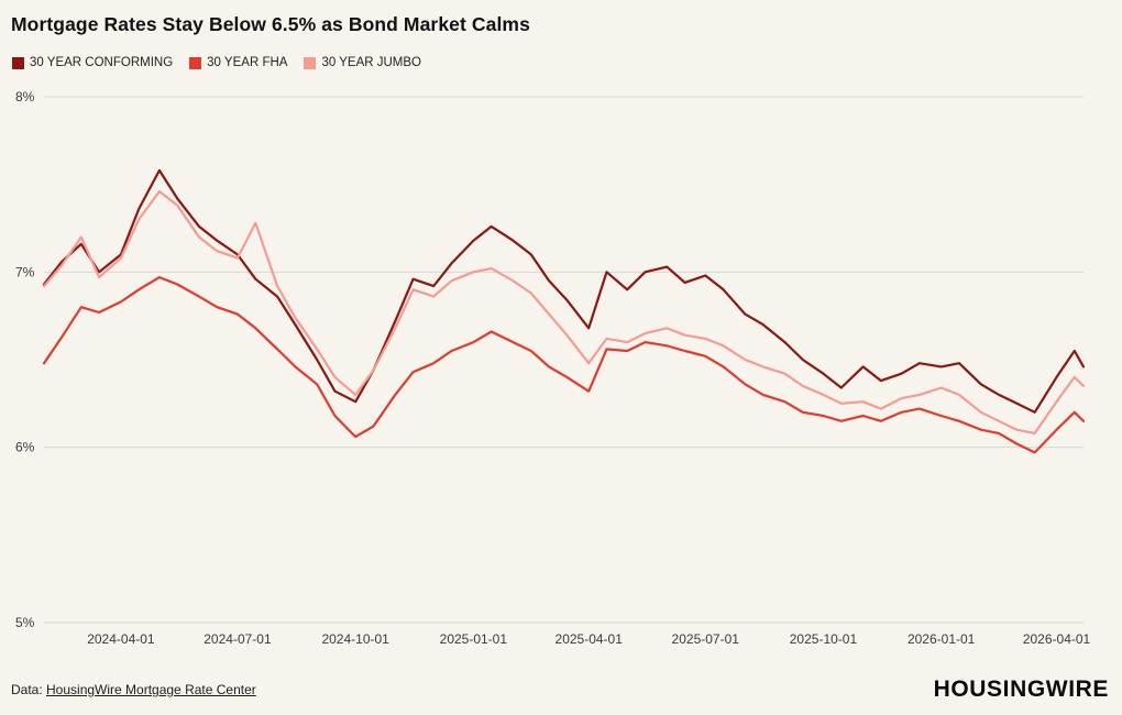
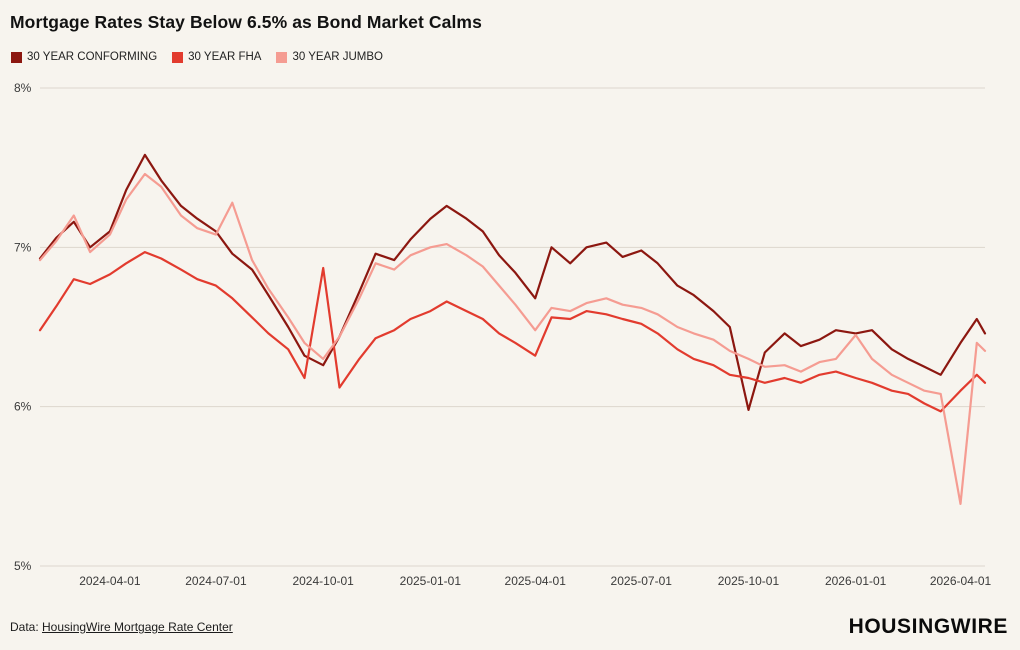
30 YEAR FHA/2024-10-01: 6.06% -> 6.87%
30 YEAR CONFORMING/2025-10-01: 6.42% -> 5.98%
30 YEAR JUMBO/2026-01-01: 6.34% -> 6.45%
30 YEAR JUMBO/2026-04-01: 6.26% -> 5.39%
